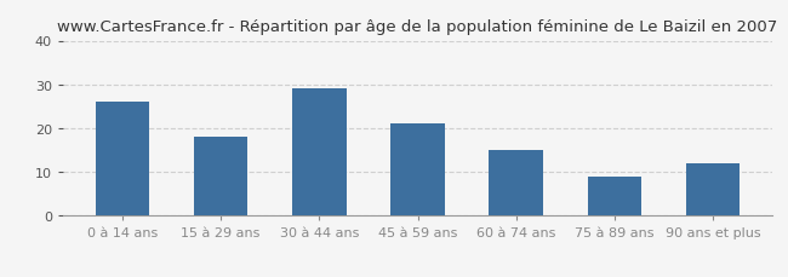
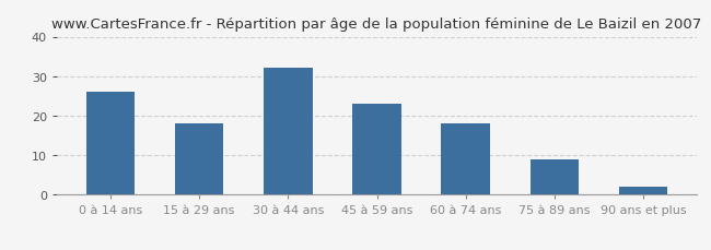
30 à 44 ans: 29 -> 32
45 à 59 ans: 21 -> 23
60 à 74 ans: 15 -> 18
90 ans et plus: 12 -> 2
